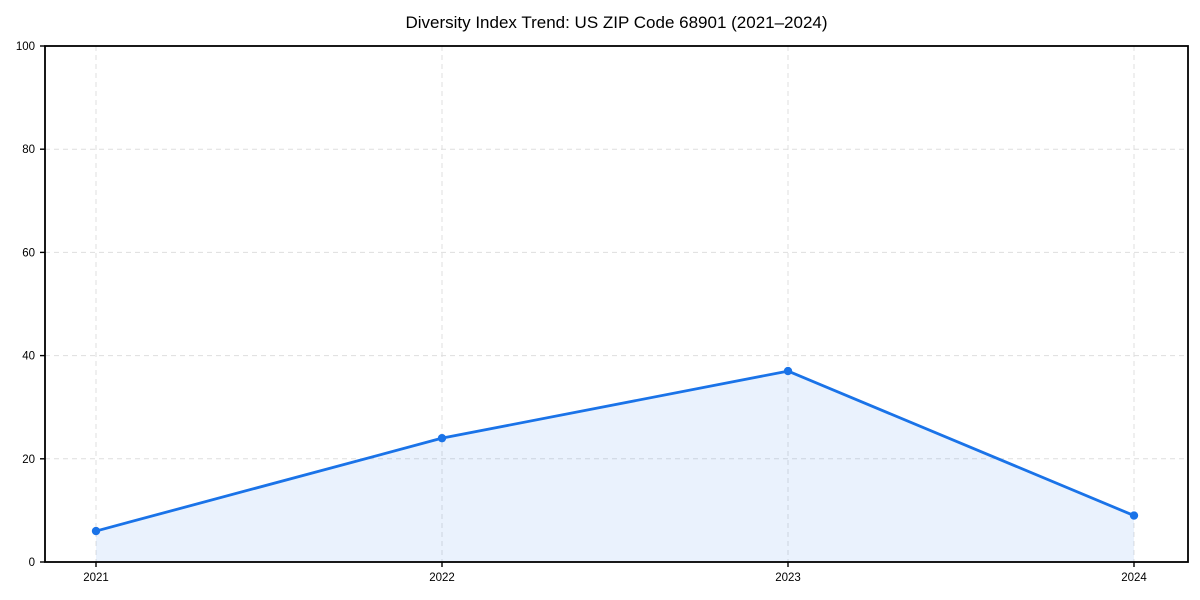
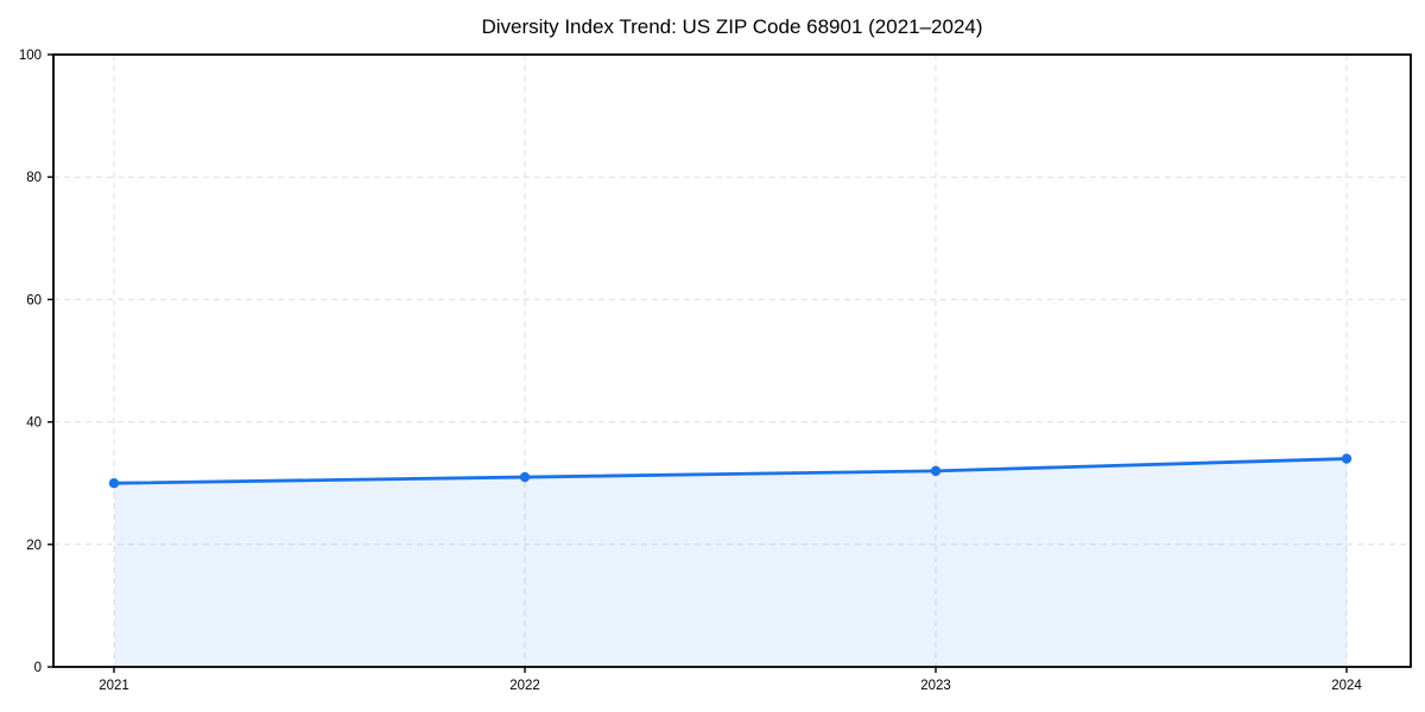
2021: 6 -> 30
2022: 24 -> 31
2023: 37 -> 32
2024: 9 -> 34
